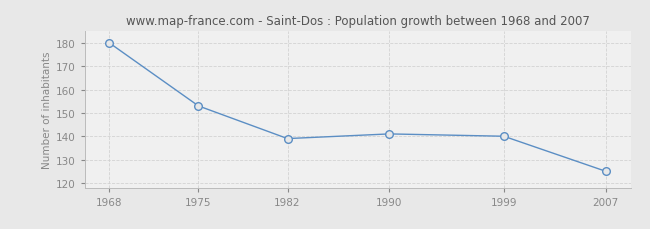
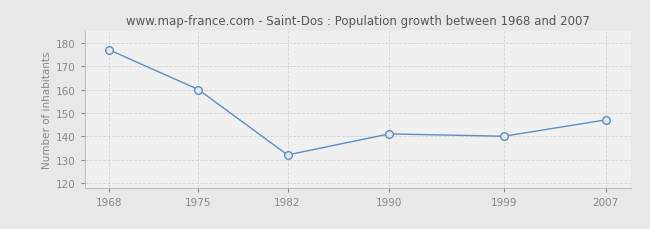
1968: 180 -> 177
1975: 153 -> 160
1982: 139 -> 132
2007: 125 -> 147
